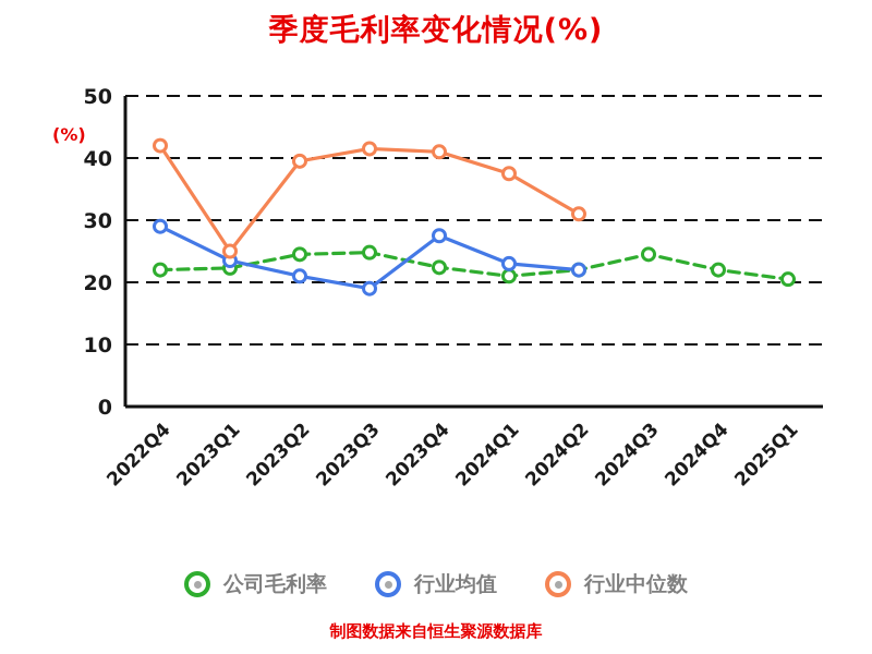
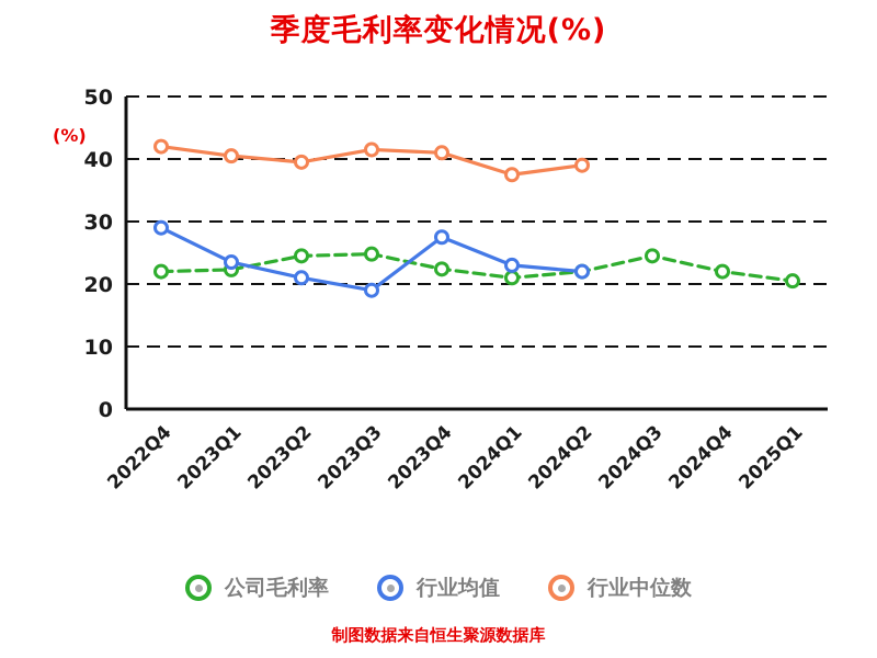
行业中位数/2023Q1: 25 -> 40
行业中位数/2024Q2: 31 -> 39
